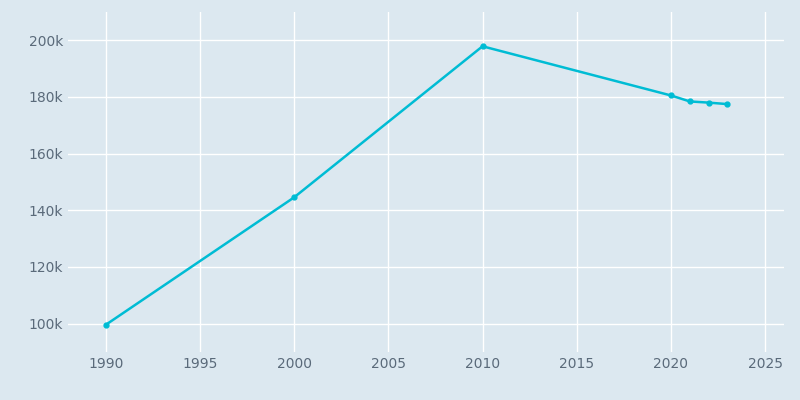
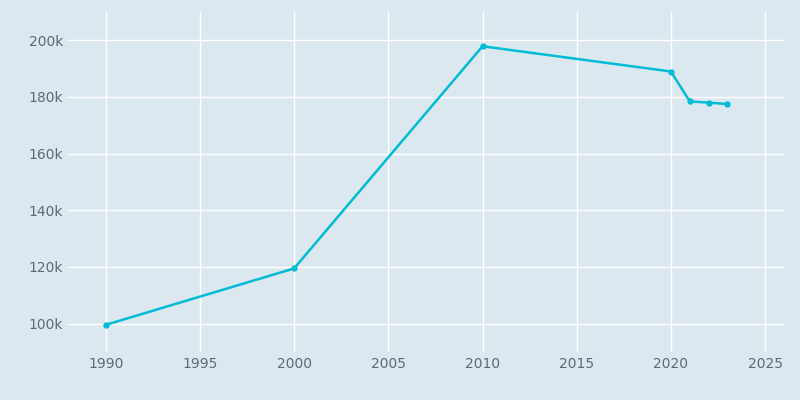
2000: 144.6k -> 119.5k
2020: 180.5k -> 189.0k
